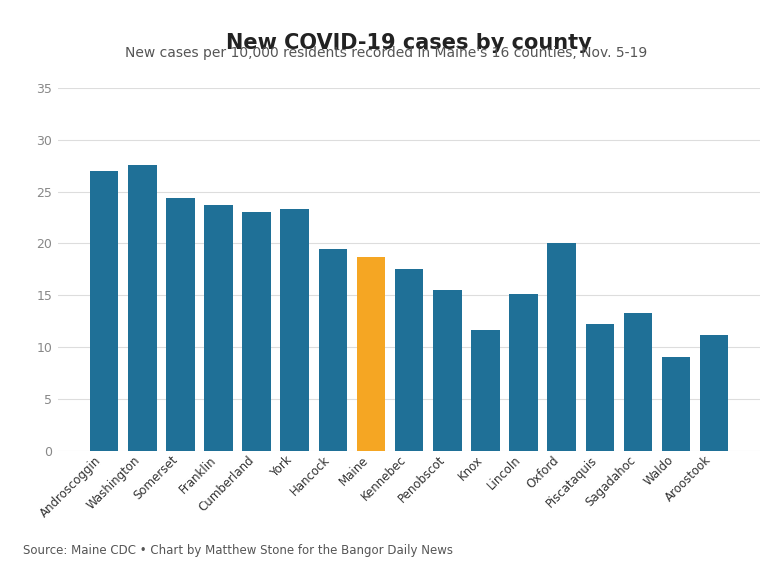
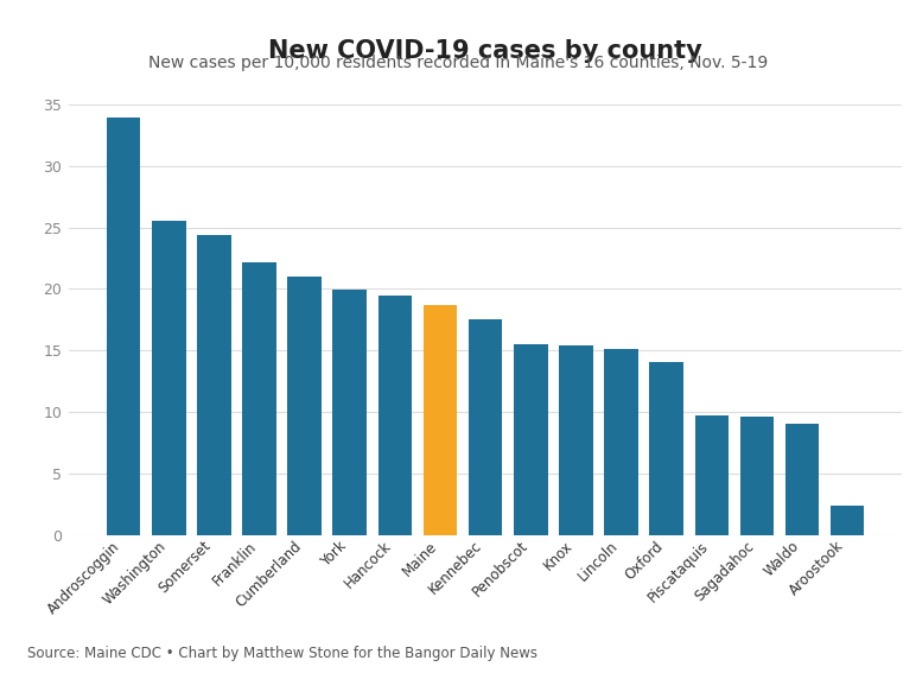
Androscoggin: 27.0 -> 33.9
Washington: 27.6 -> 25.5
Franklin: 23.7 -> 22.2
Cumberland: 23.0 -> 21.0
York: 23.3 -> 19.9
Knox: 11.6 -> 15.4
Oxford: 20.0 -> 14.1
Piscataquis: 12.2 -> 9.7
Sagadahoc: 13.3 -> 9.6
Aroostook: 11.2 -> 2.4
